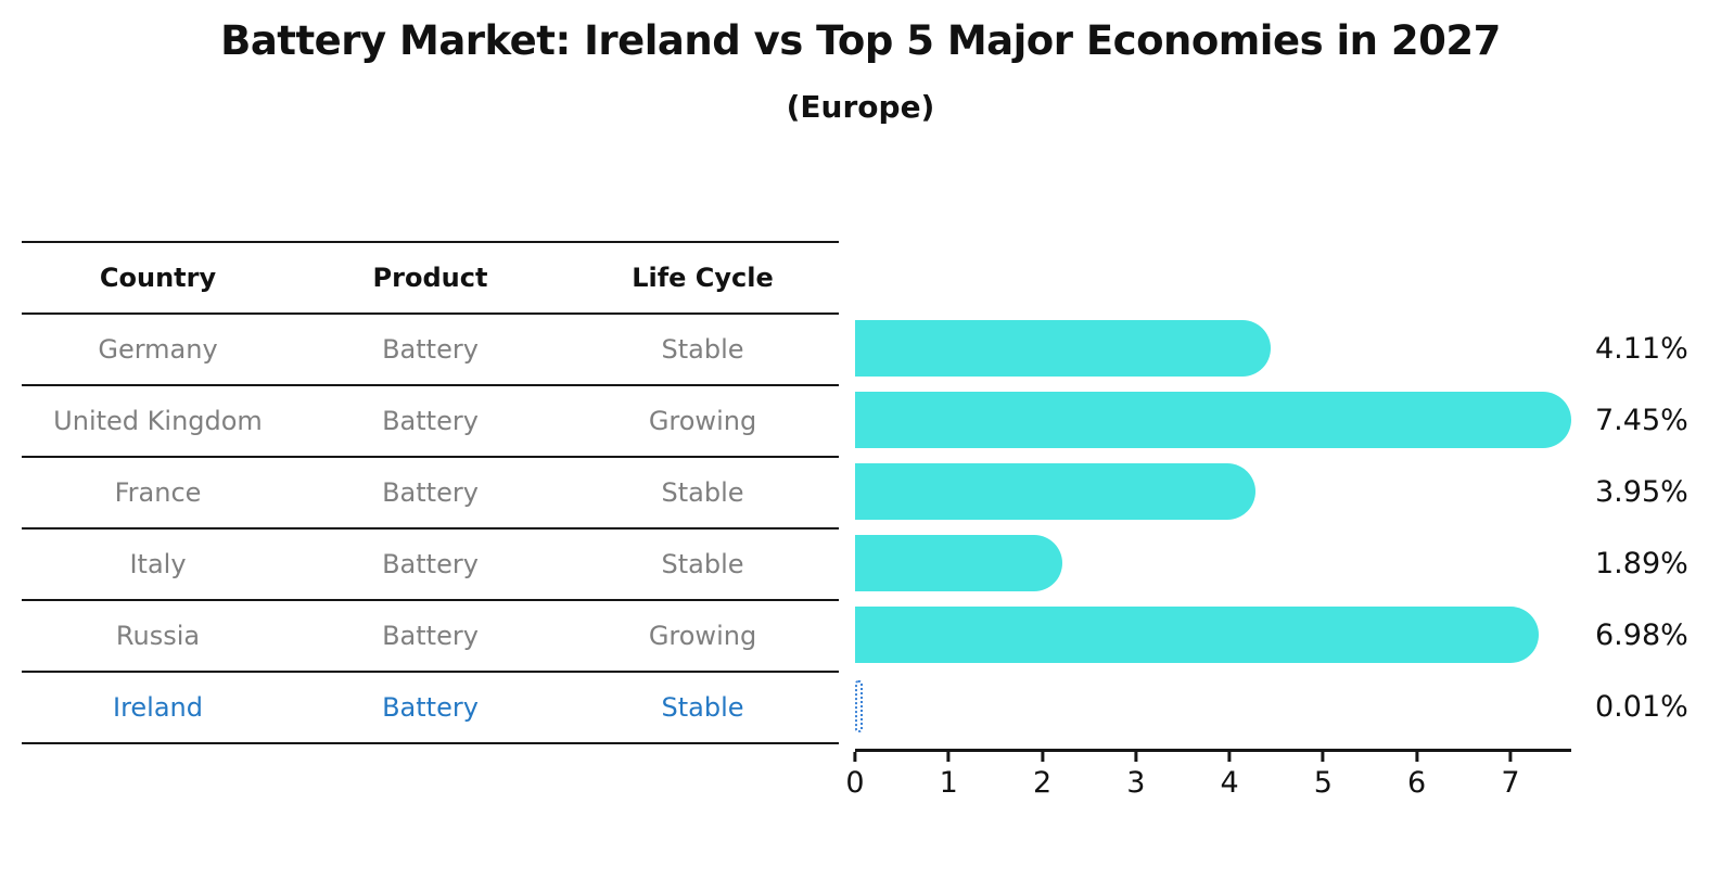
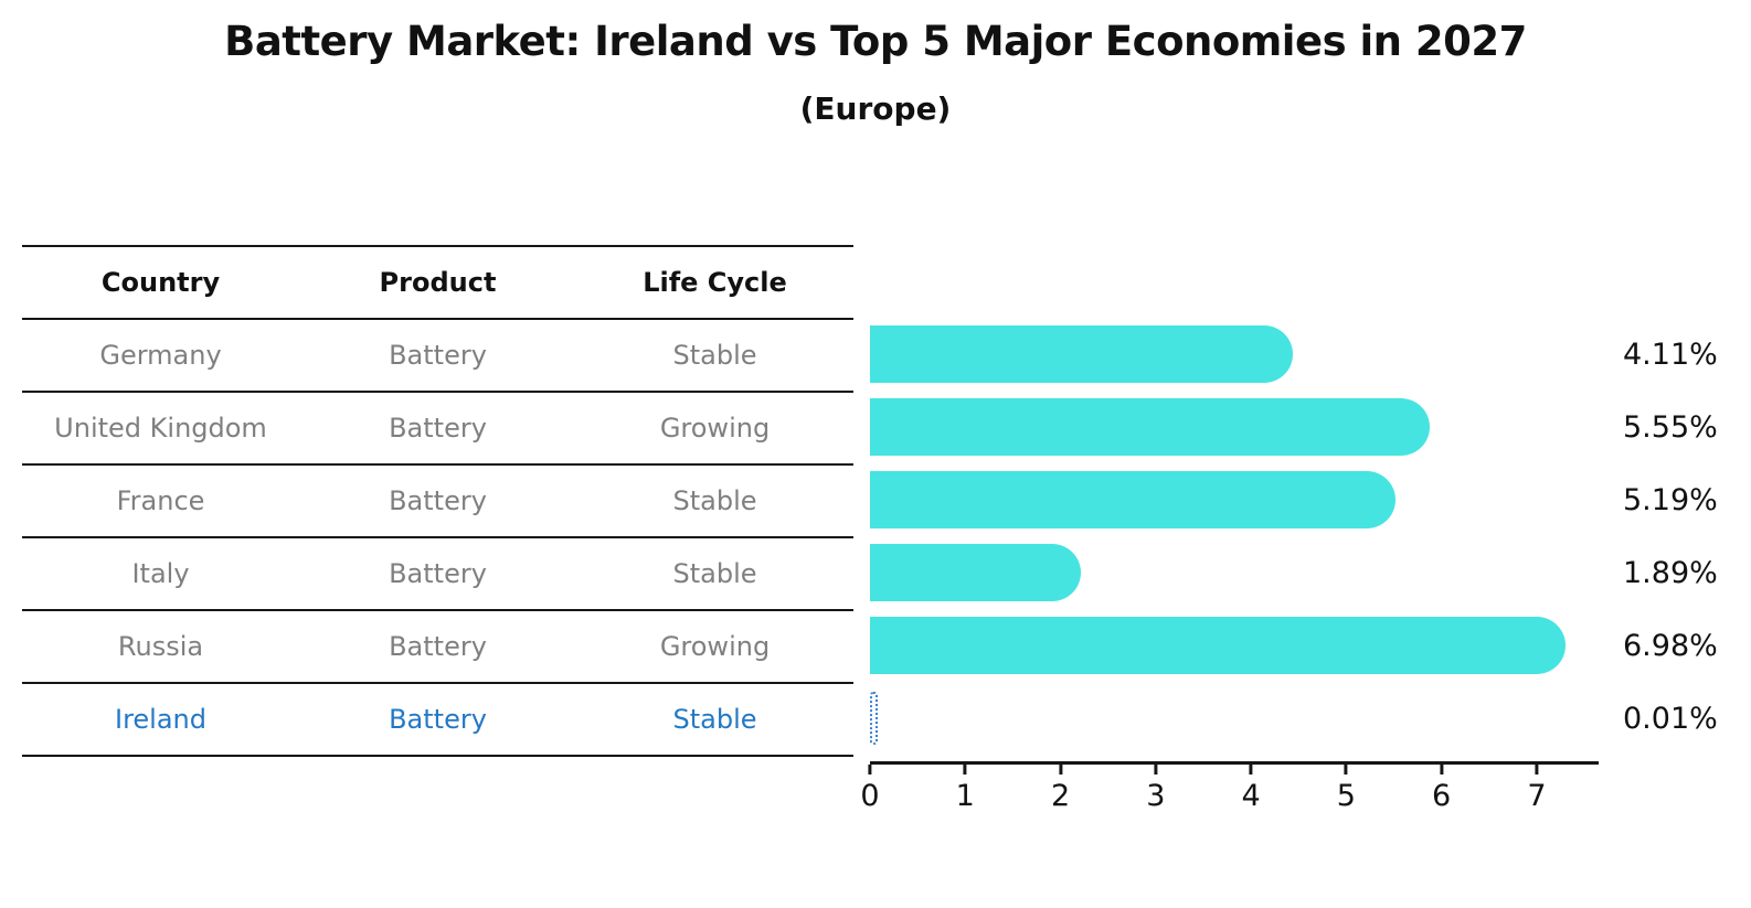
United Kingdom: 7.45% -> 5.55%
France: 3.95% -> 5.19%
